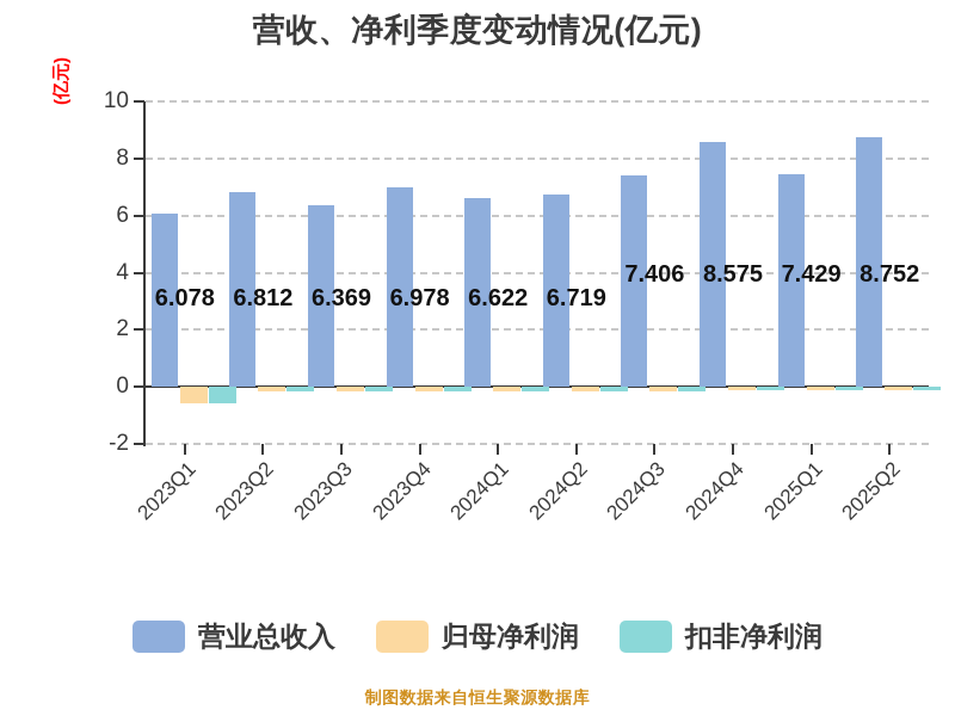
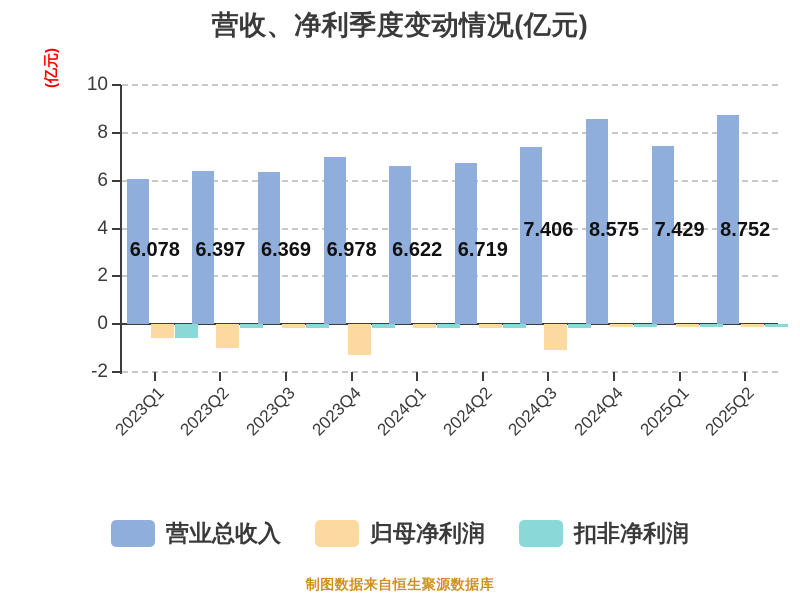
营业总收入/2023Q2: 6.812 -> 6.397
归母净利润/2023Q2: -0.2 -> -1.0
归母净利润/2023Q4: -0.2 -> -1.3
归母净利润/2024Q3: -0.2 -> -1.1
